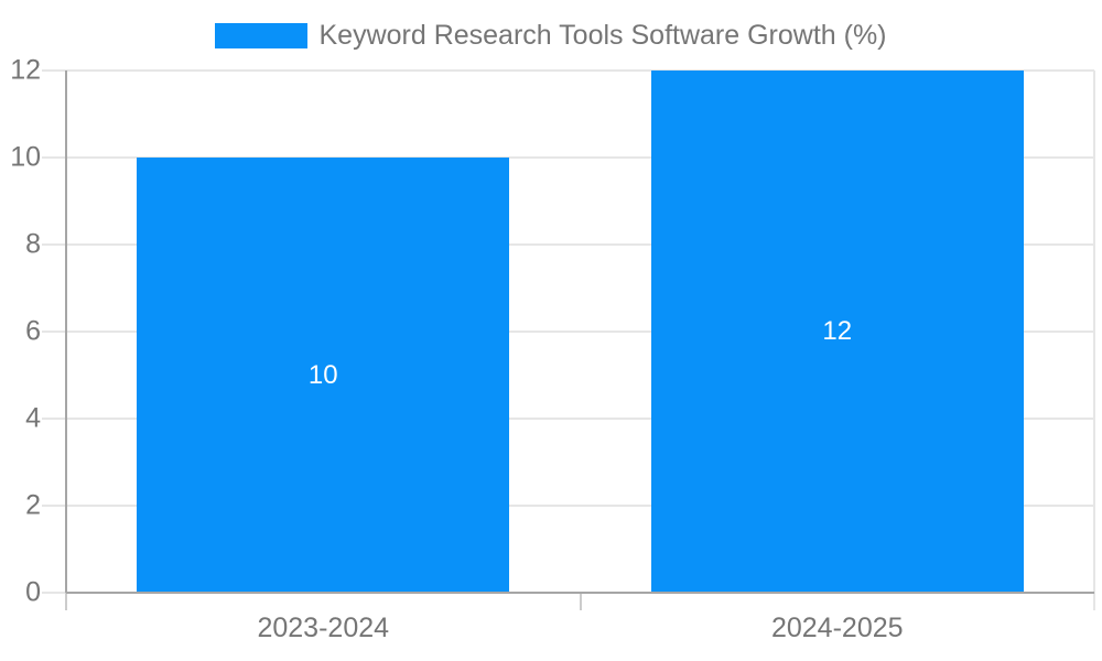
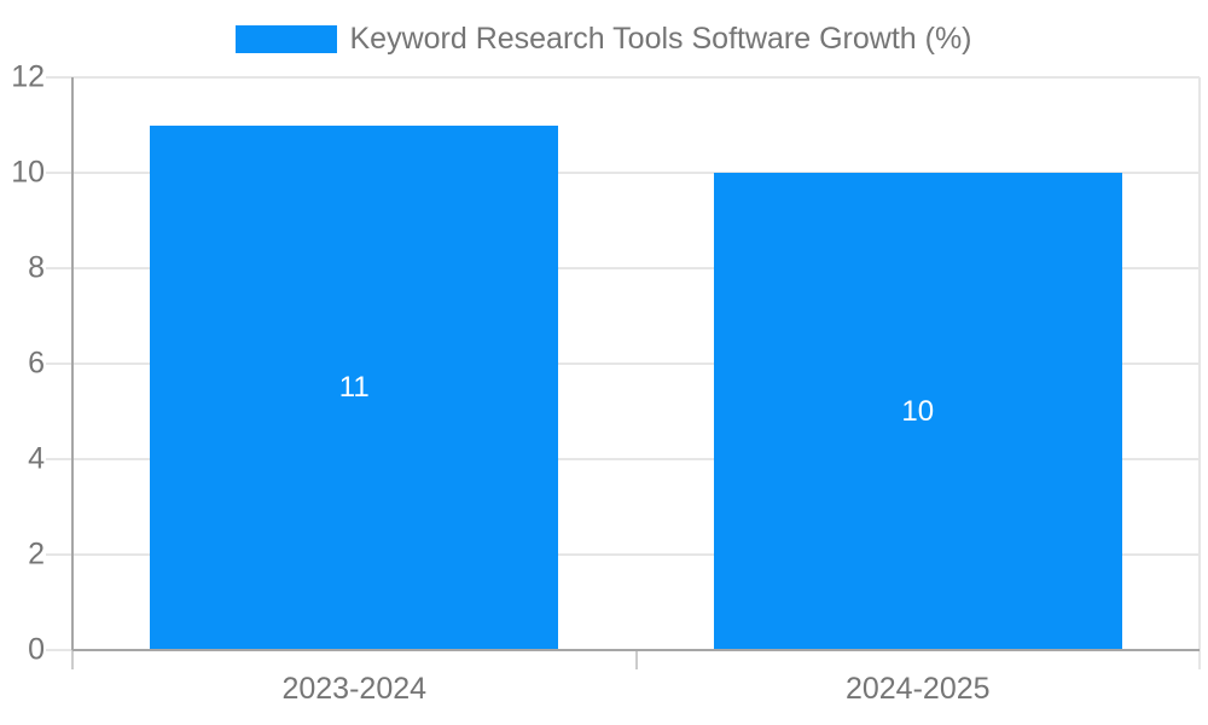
2023-2024: 10 -> 11
2024-2025: 12 -> 10
